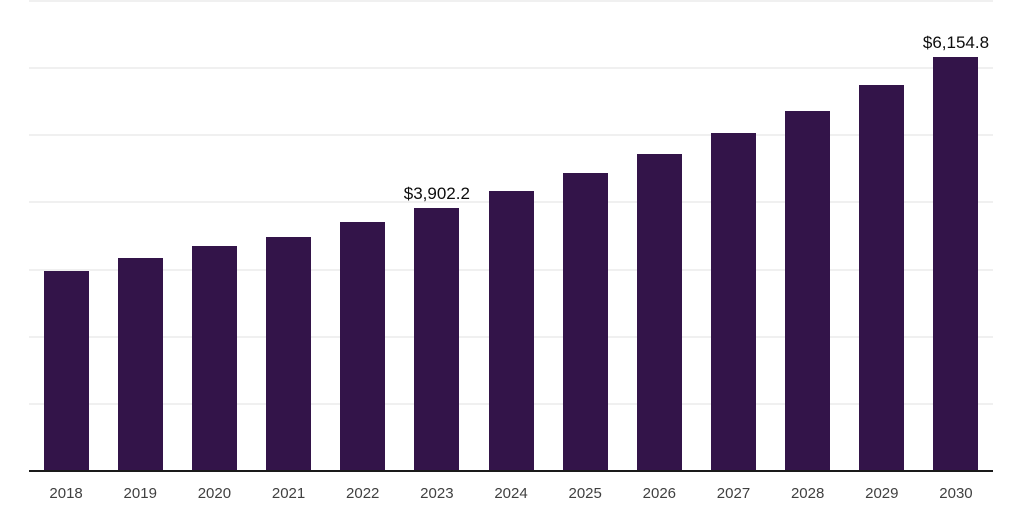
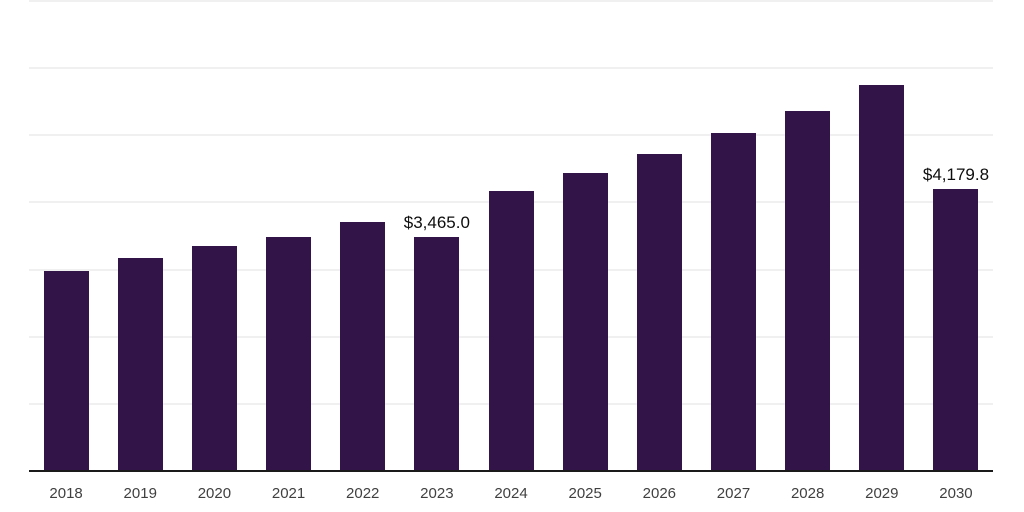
2023: $3,902.2 -> $3,465.0
2030: $6,154.8 -> $4,179.8
